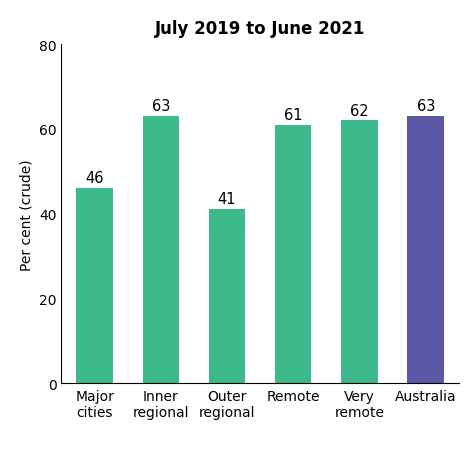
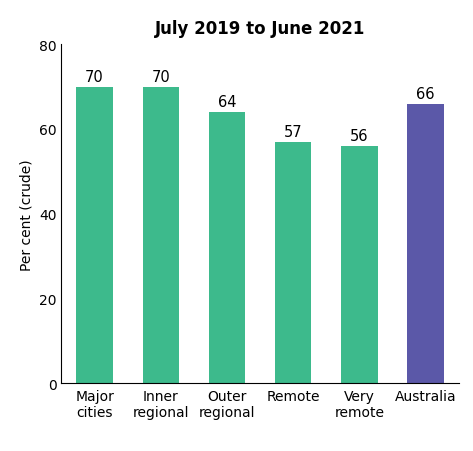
Major cities: 46 -> 70
Inner regional: 63 -> 70
Outer regional: 41 -> 64
Remote: 61 -> 57
Very remote: 62 -> 56
Australia: 63 -> 66
